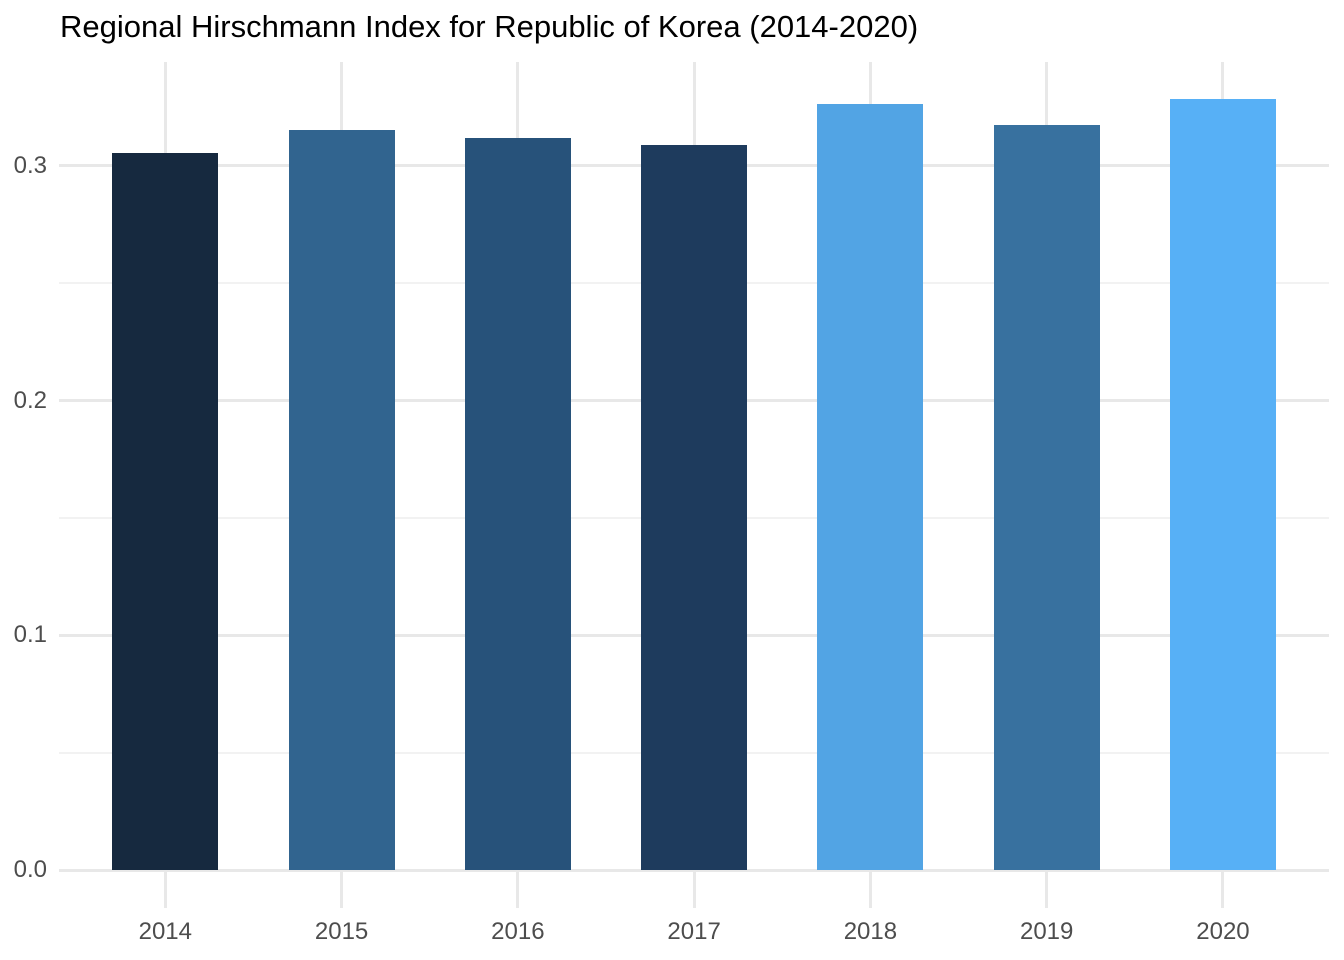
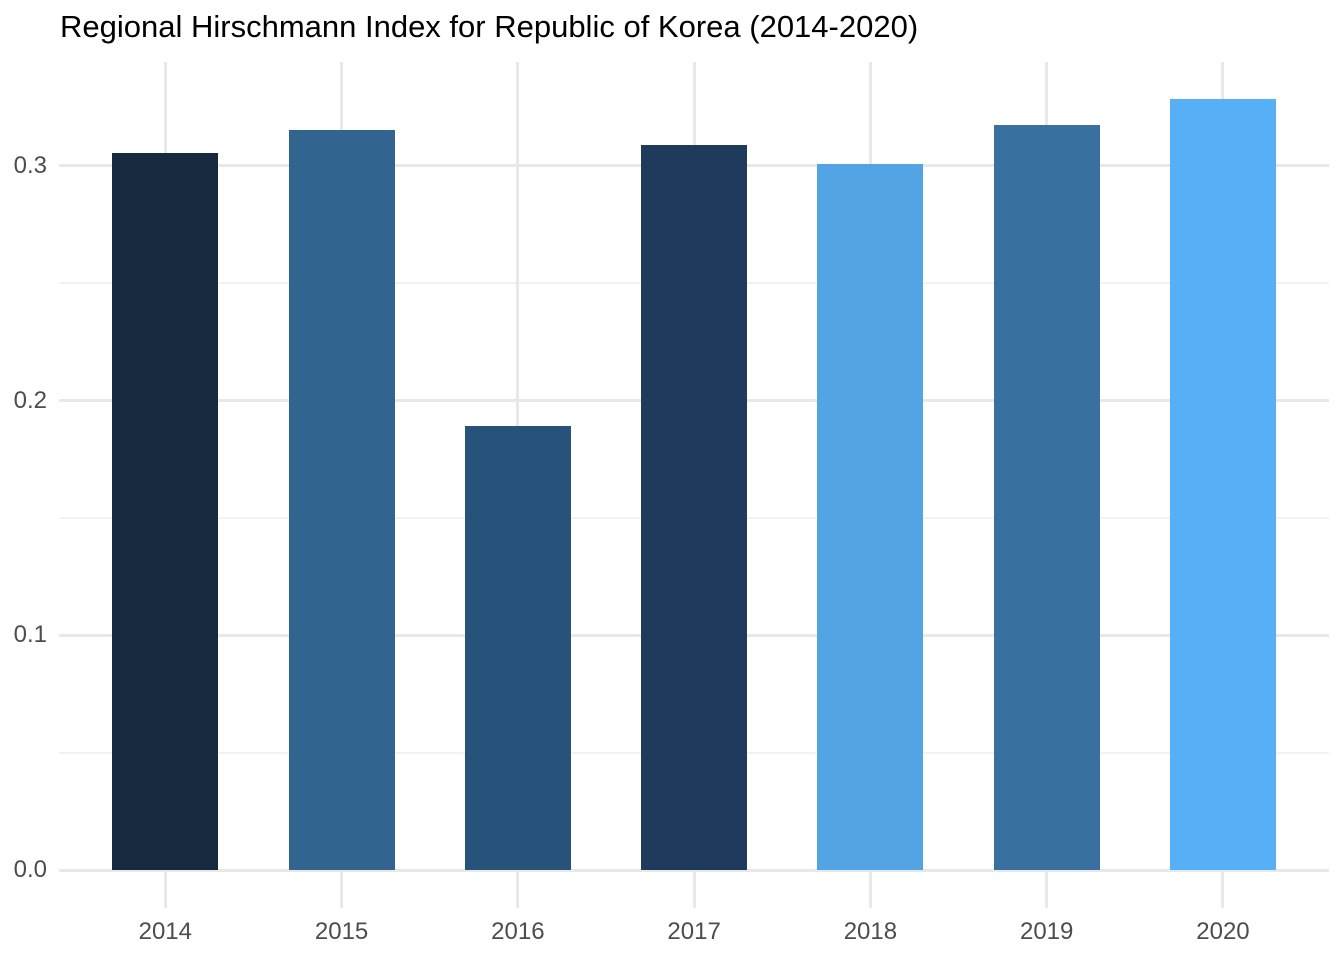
2016: 0.312 -> 0.189
2018: 0.327 -> 0.301
